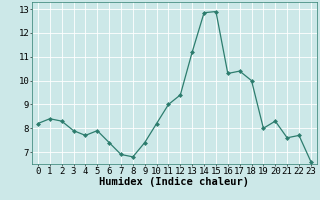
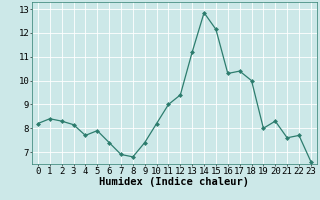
3: 7.90 -> 8.15
15: 12.90 -> 12.15
